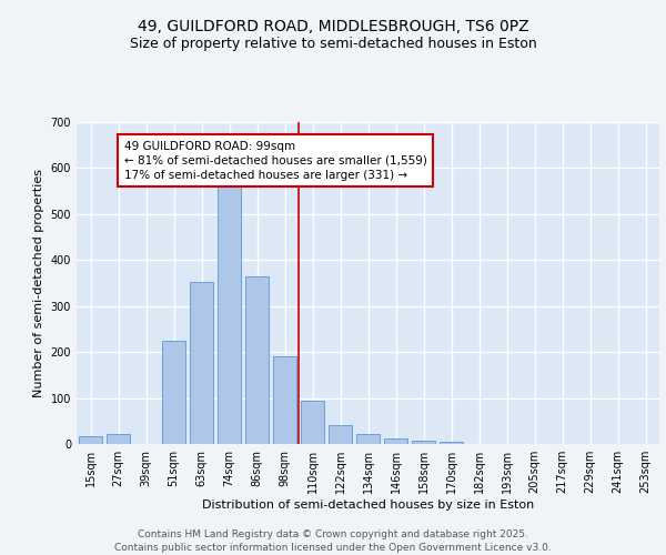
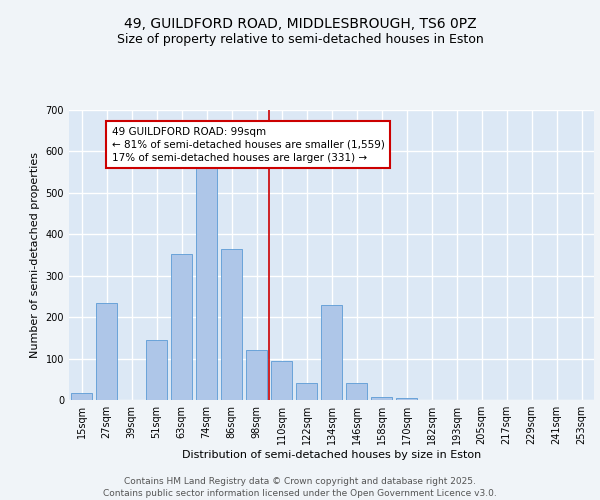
27sqm: 22 -> 235
51sqm: 225 -> 145
98sqm: 190 -> 120
134sqm: 22 -> 230
146sqm: 12 -> 40
